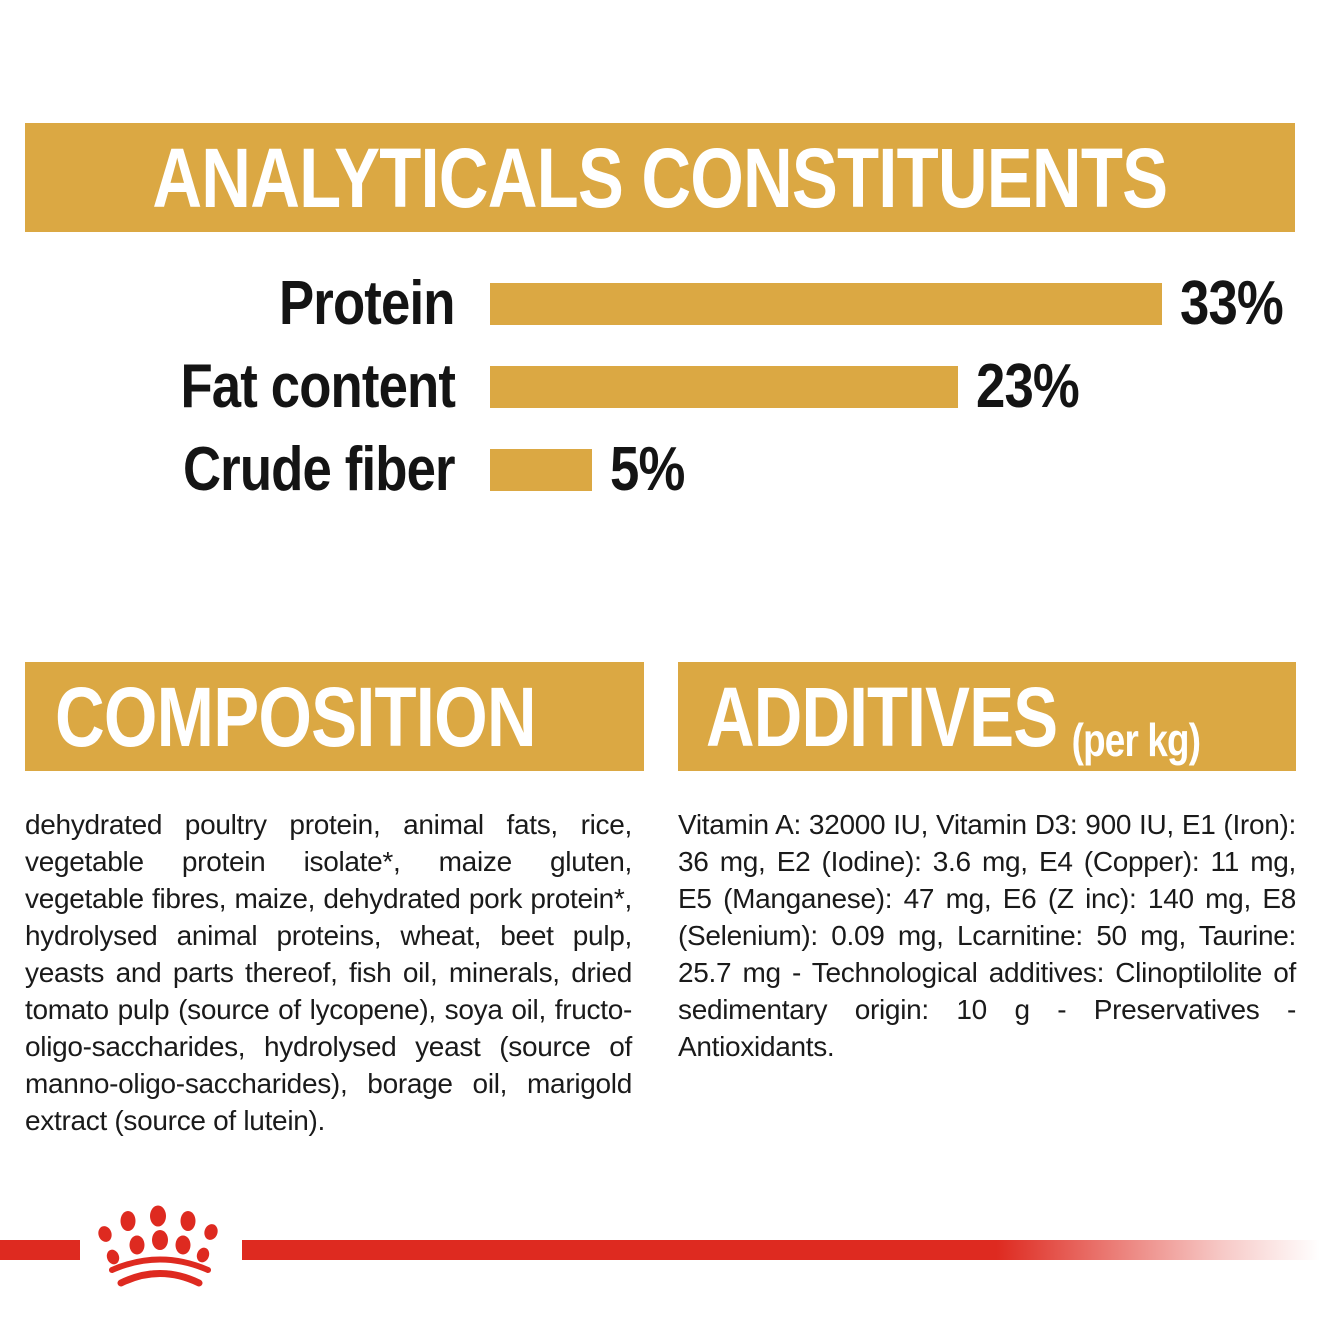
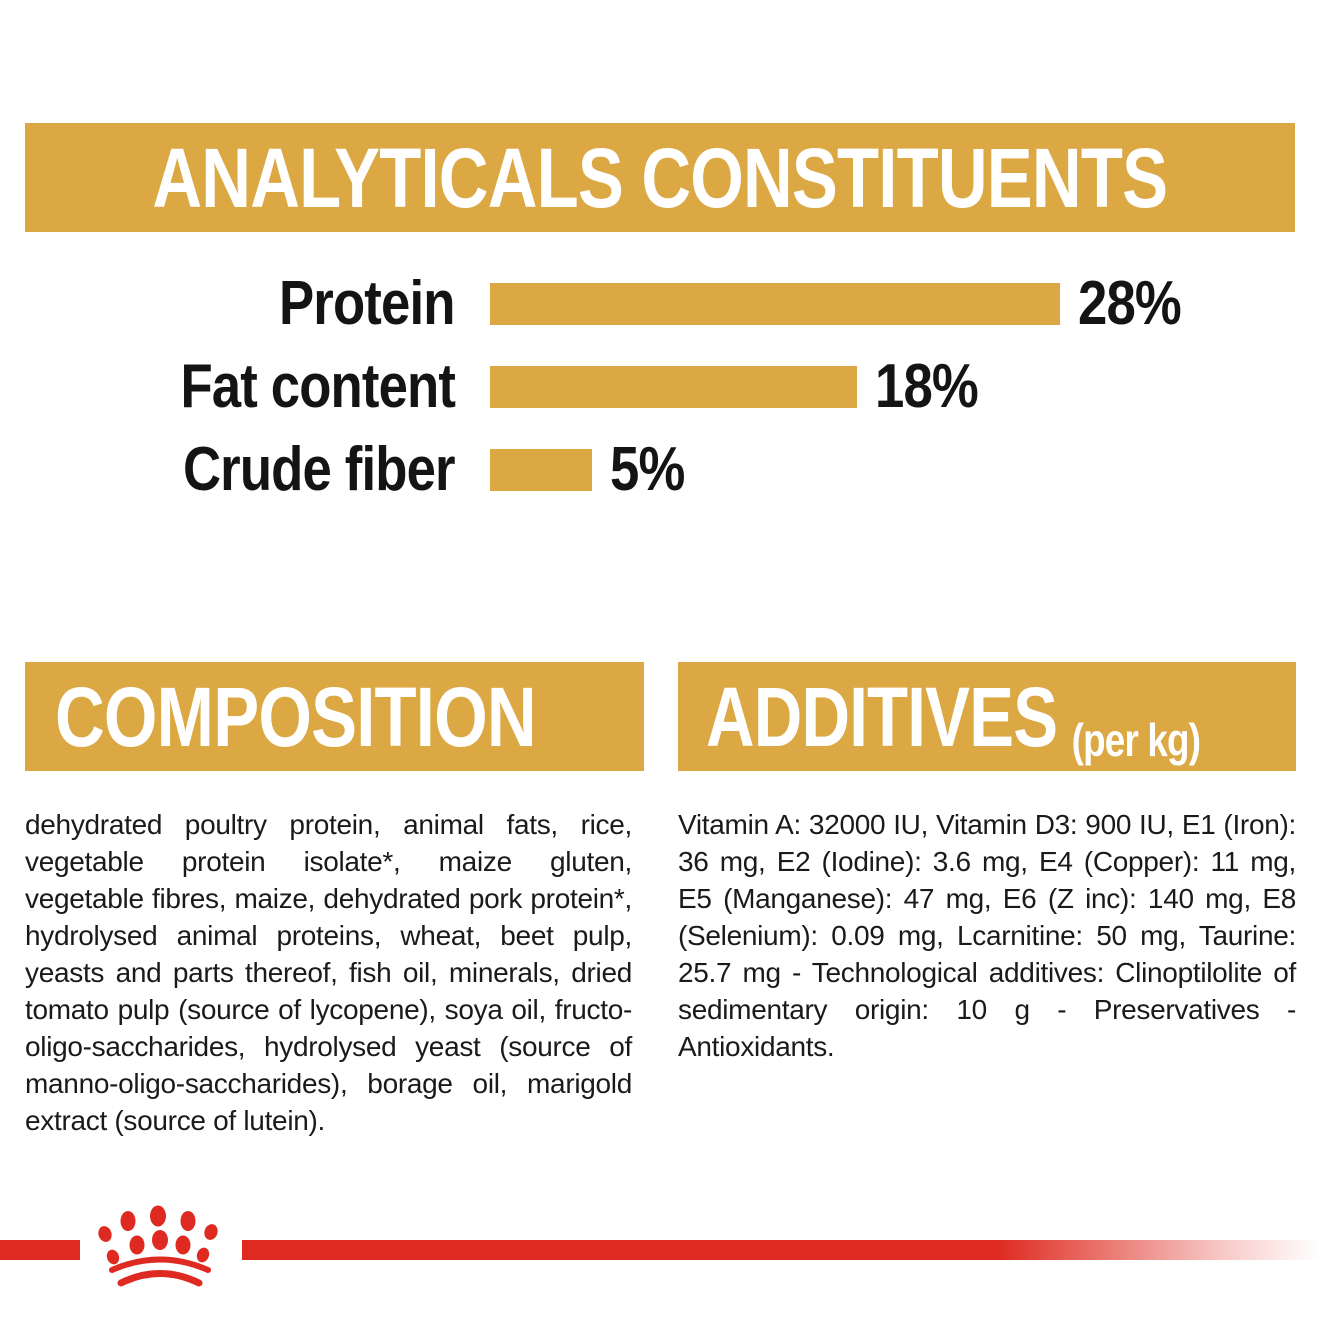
Protein: 33% -> 28%
Fat content: 23% -> 18%
